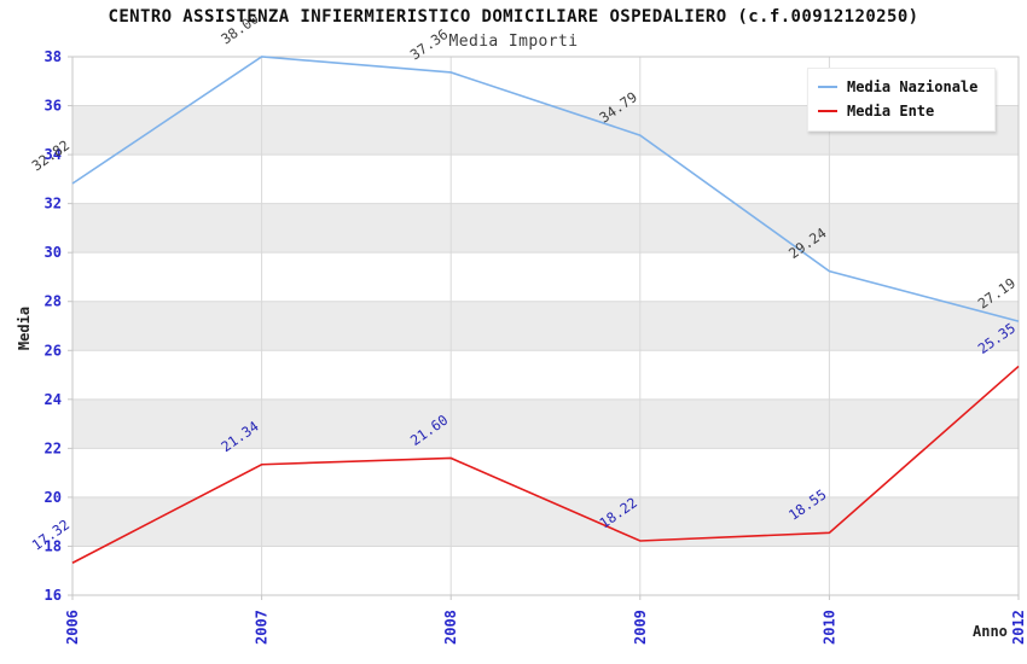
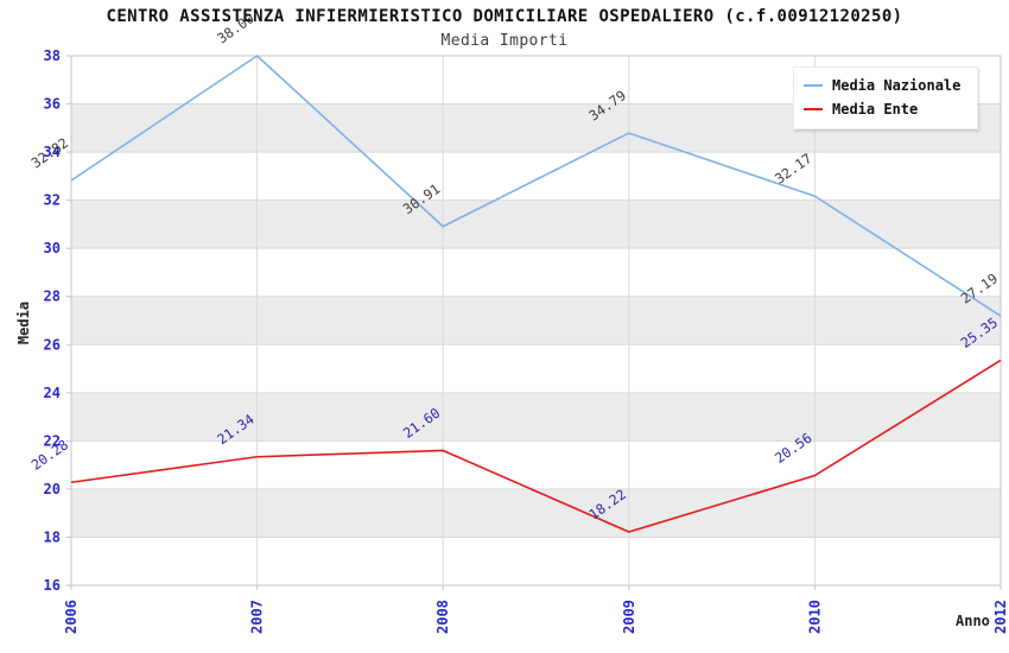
Media Ente/2006: 17.32 -> 20.28
Media Nazionale/2008: 37.36 -> 30.91
Media Nazionale/2010: 29.24 -> 32.17
Media Ente/2010: 18.55 -> 20.56
